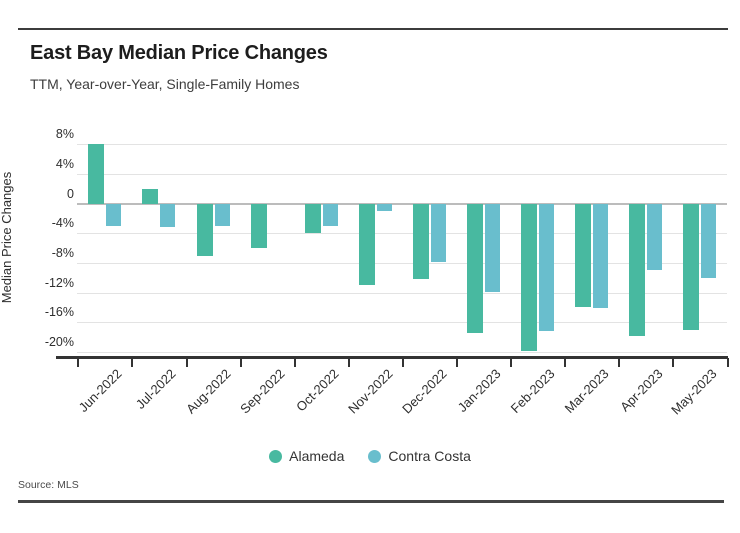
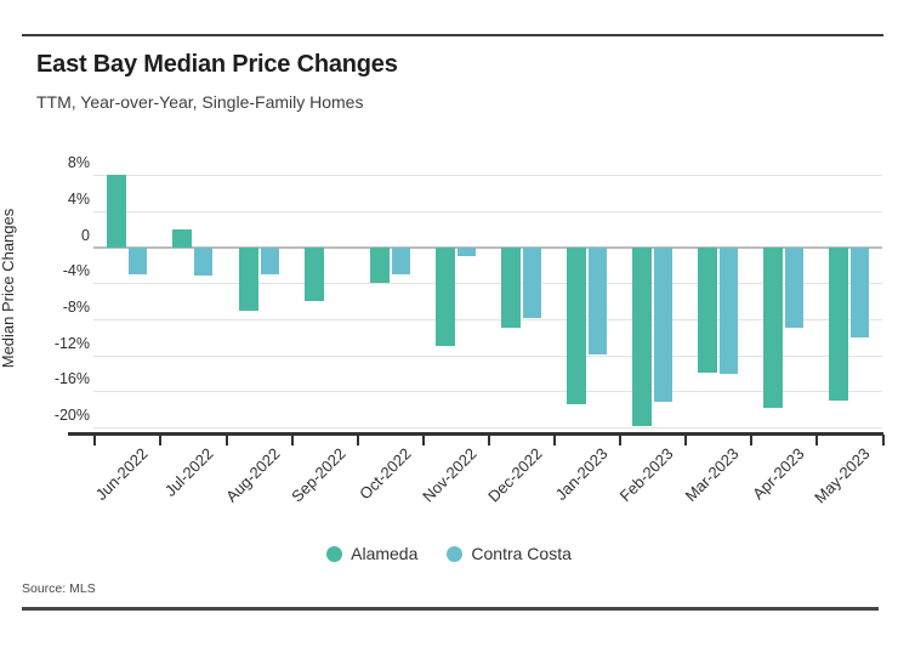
Alameda/Dec-2022: -10% -> -9%
